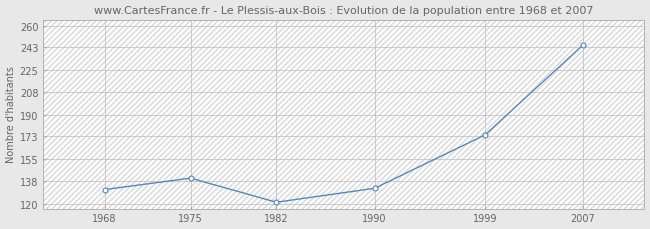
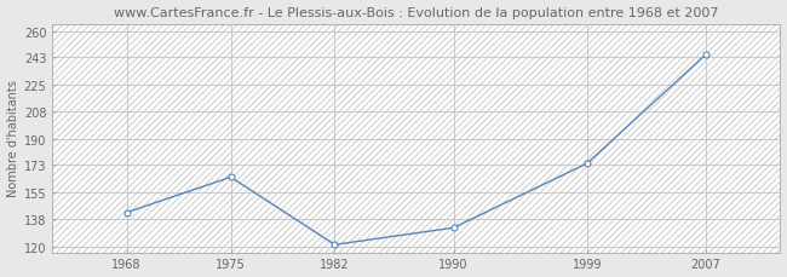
1968: 131 -> 142
1975: 140 -> 165
